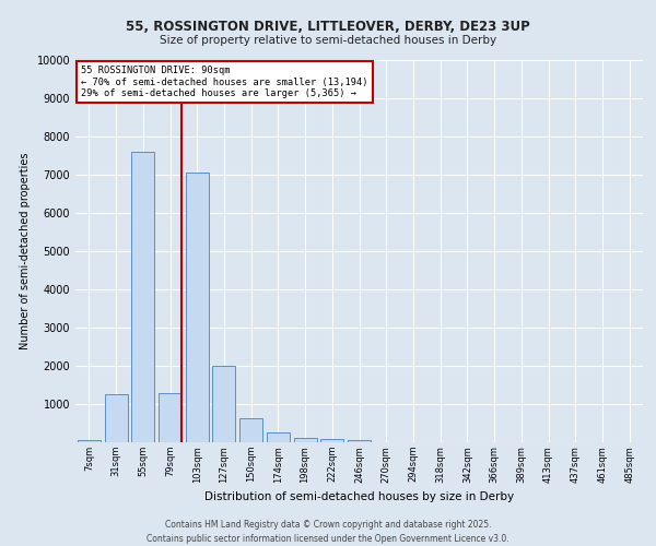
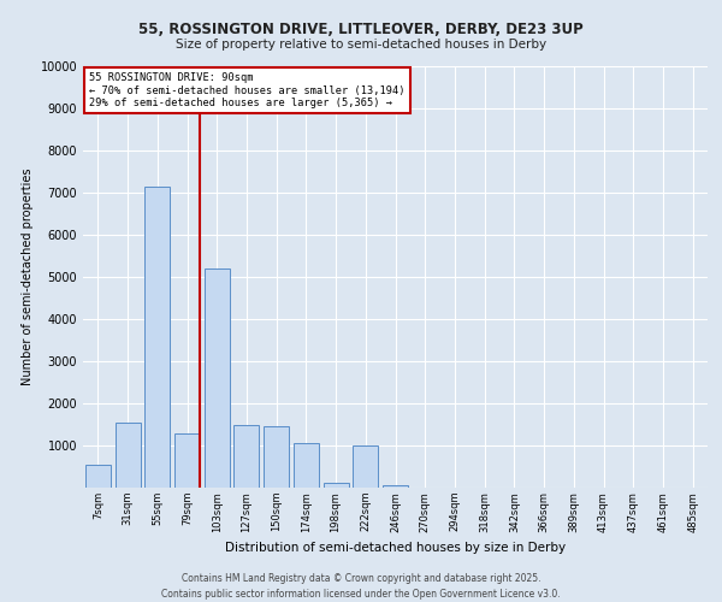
7sqm: 50 -> 550
31sqm: 1250 -> 1550
55sqm: 7600 -> 7150
103sqm: 7050 -> 5200
127sqm: 2000 -> 1500
150sqm: 620 -> 1450
174sqm: 270 -> 1050
222sqm: 90 -> 1000
